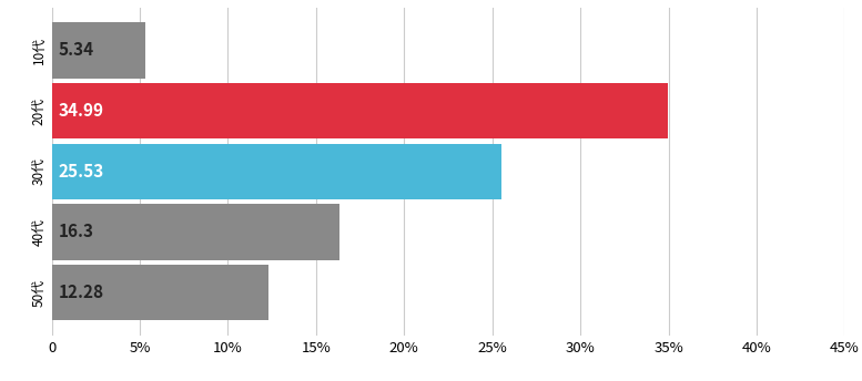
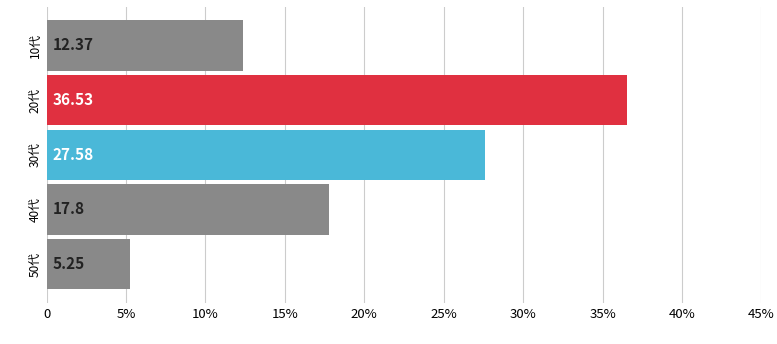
10代: 5.34 -> 12.37
20代: 34.99 -> 36.53
30代: 25.53 -> 27.58
40代: 16.3 -> 17.8
50代: 12.28 -> 5.25
